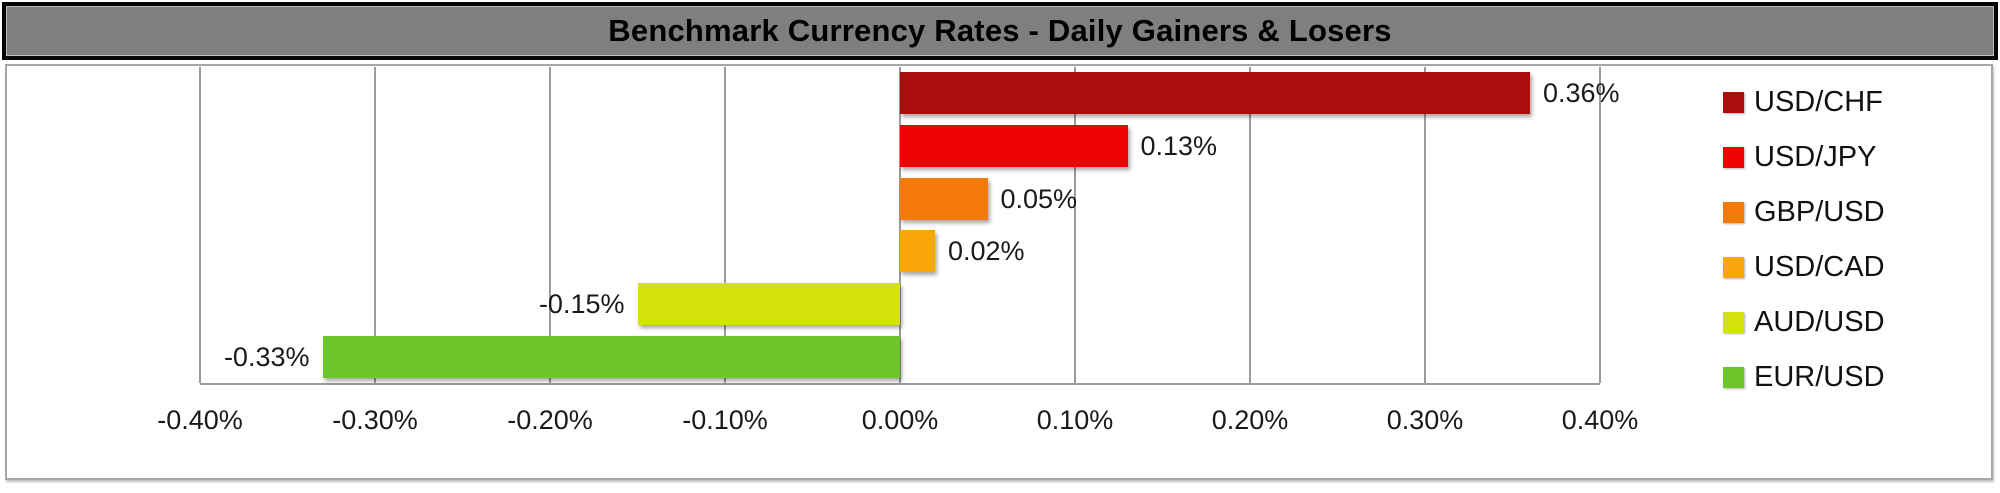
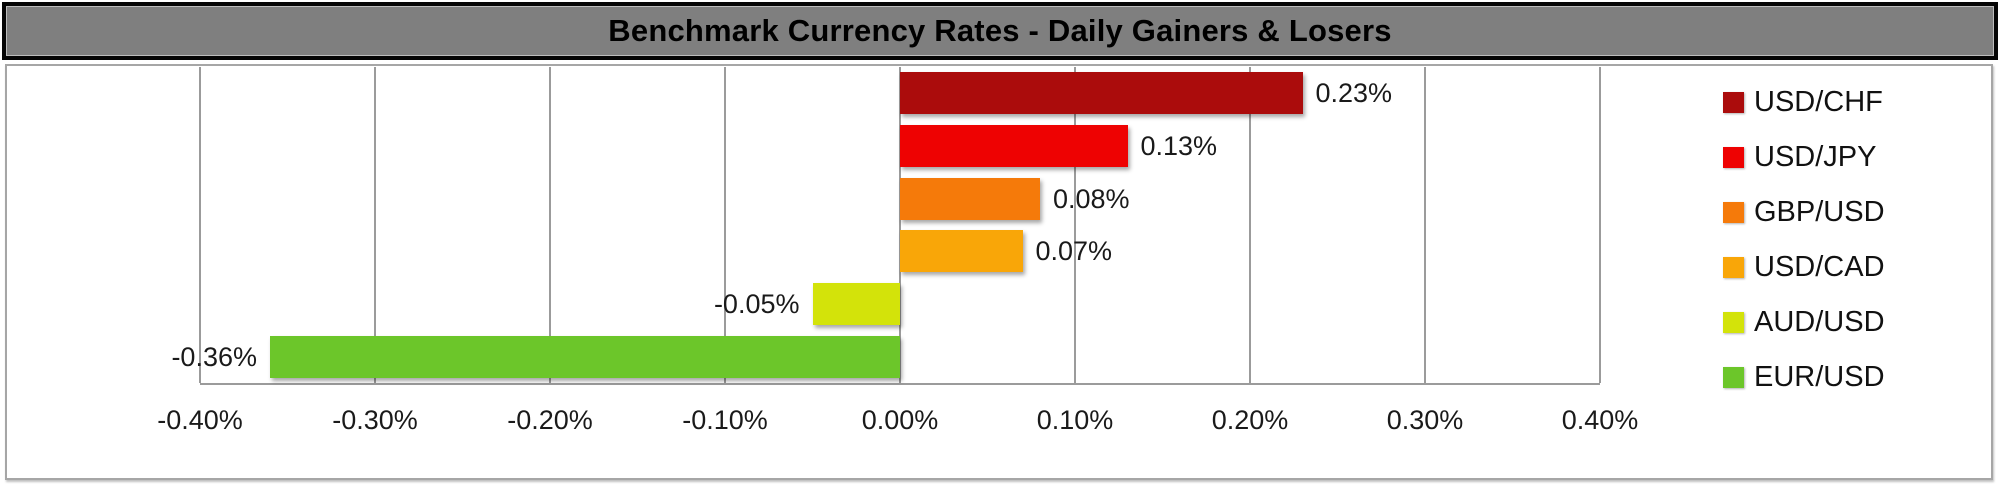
USD/CHF: 0.36% -> 0.23%
GBP/USD: 0.05% -> 0.08%
USD/CAD: 0.02% -> 0.07%
AUD/USD: -0.15% -> -0.05%
EUR/USD: -0.33% -> -0.36%
